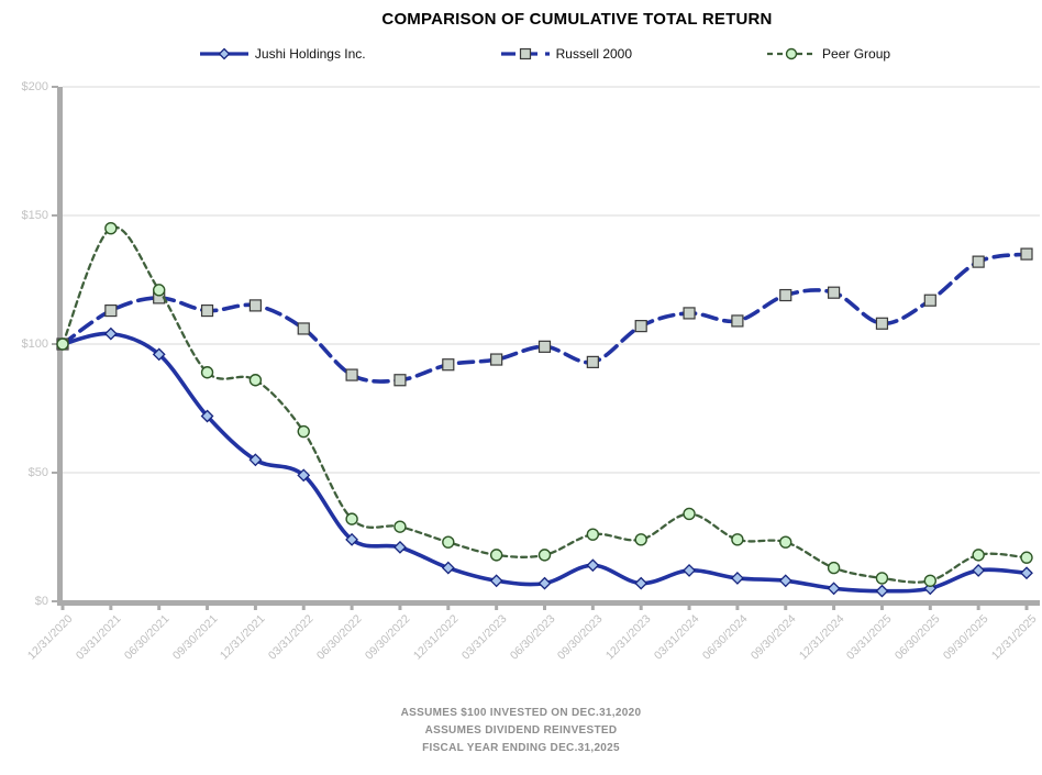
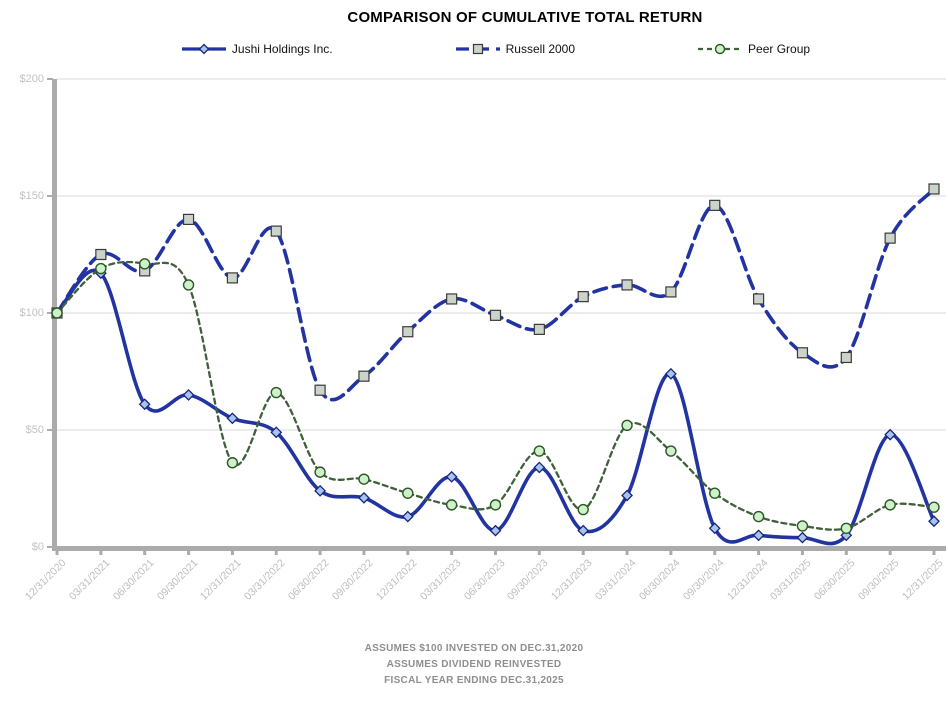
Jushi Holdings Inc./03/31/2021: $104 -> $117
Russell 2000/03/31/2021: $113 -> $125
Peer Group/03/31/2021: $145 -> $119
Jushi Holdings Inc./06/30/2021: $96 -> $61
Jushi Holdings Inc./09/30/2021: $72 -> $65
Russell 2000/09/30/2021: $113 -> $140
Peer Group/09/30/2021: $89 -> $112
Peer Group/12/31/2021: $86 -> $36
Russell 2000/03/31/2022: $106 -> $135
Russell 2000/06/30/2022: $88 -> $67
Russell 2000/09/30/2022: $86 -> $73
Jushi Holdings Inc./03/31/2023: $8 -> $30
Russell 2000/03/31/2023: $94 -> $106
Jushi Holdings Inc./09/30/2023: $14 -> $34
Peer Group/09/30/2023: $26 -> $41
Peer Group/12/31/2023: $24 -> $16
Jushi Holdings Inc./03/31/2024: $12 -> $22
Peer Group/03/31/2024: $34 -> $52
Jushi Holdings Inc./06/30/2024: $9 -> $74
Peer Group/06/30/2024: $24 -> $41
Russell 2000/09/30/2024: $119 -> $146
Russell 2000/12/31/2024: $120 -> $106
Russell 2000/03/31/2025: $108 -> $83
Russell 2000/06/30/2025: $117 -> $81
Jushi Holdings Inc./09/30/2025: $12 -> $48
Russell 2000/12/31/2025: $135 -> $153
